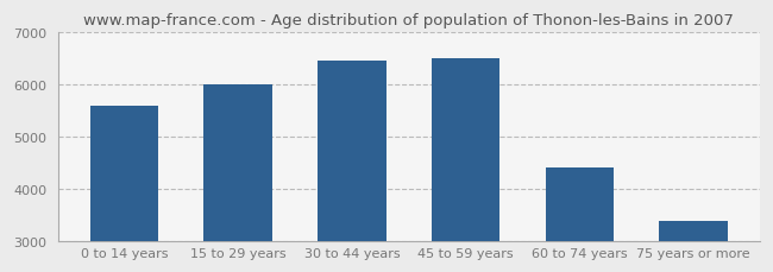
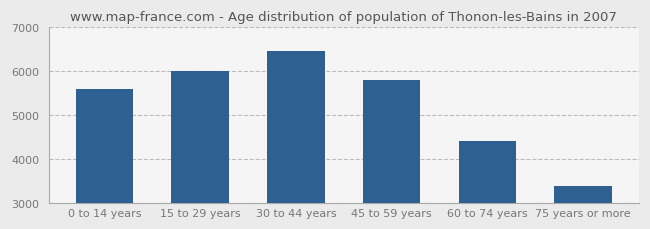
45 to 59 years: 6500 -> 5800
